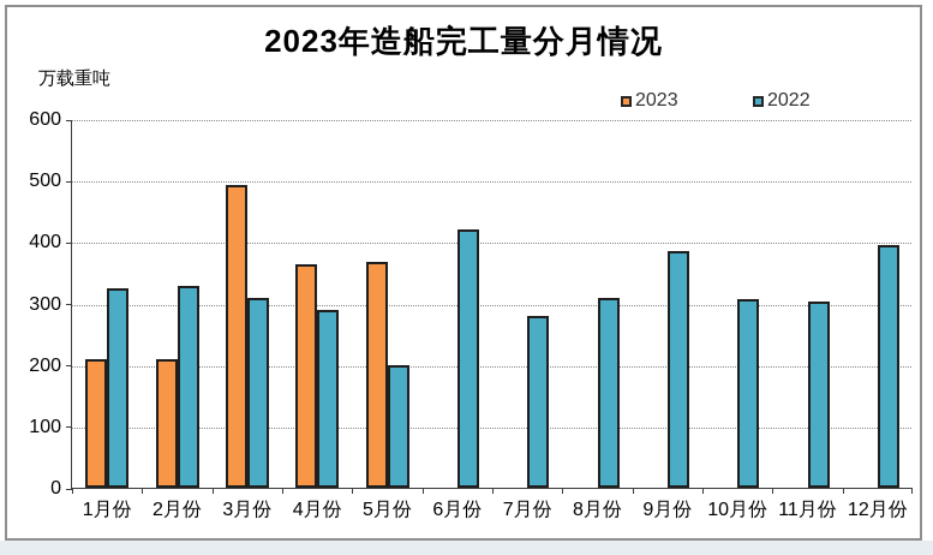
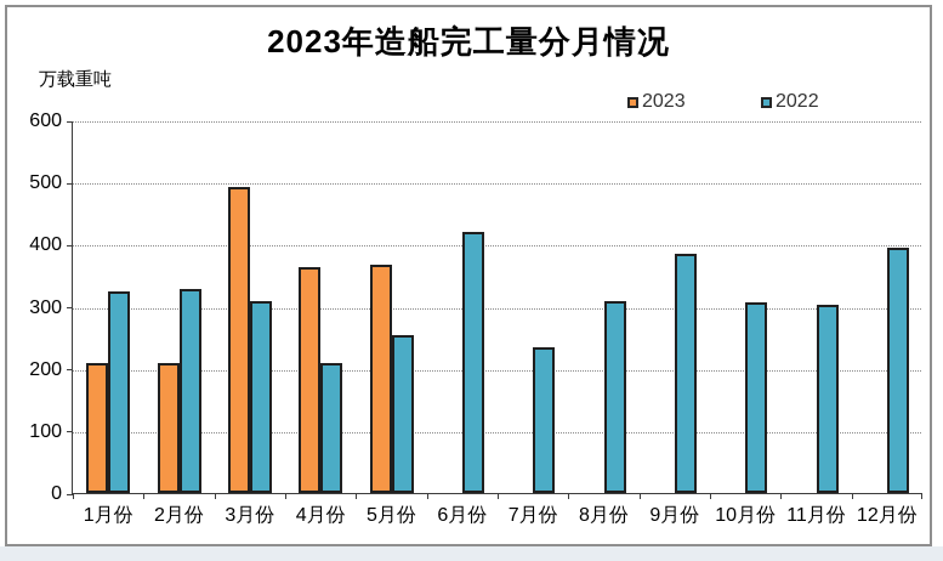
2022/4月份: 290 -> 210
2022/5月份: 200 -> 260
2022/7月份: 280 -> 240
